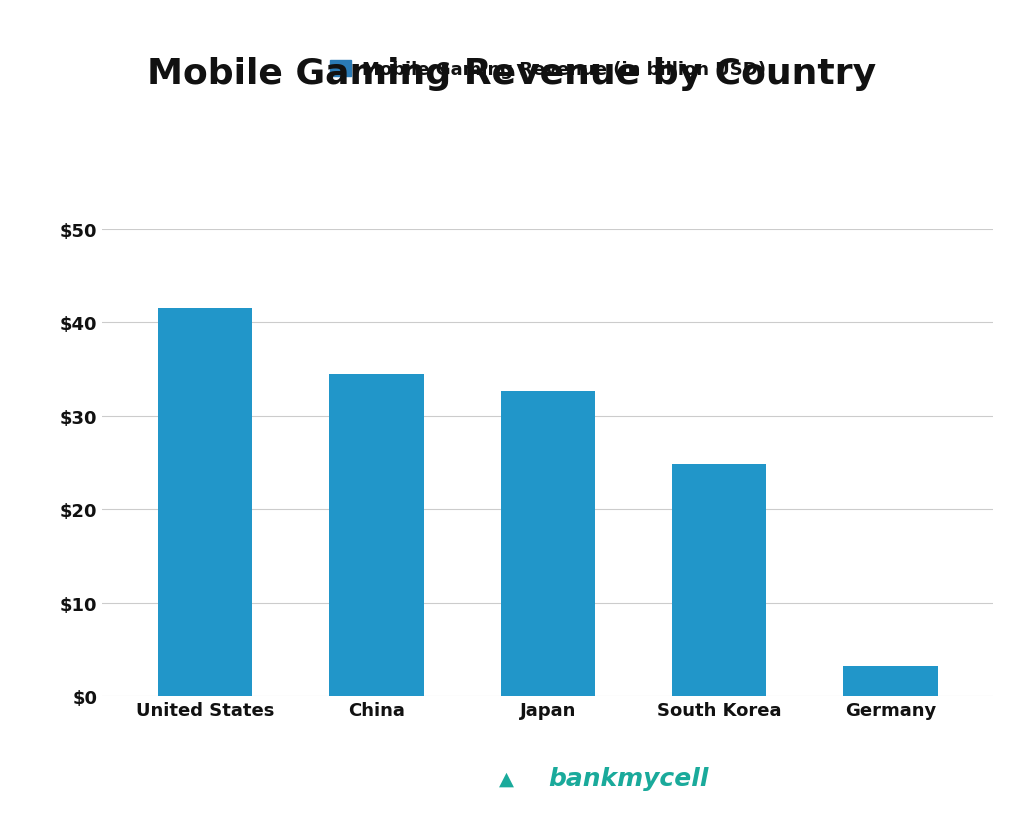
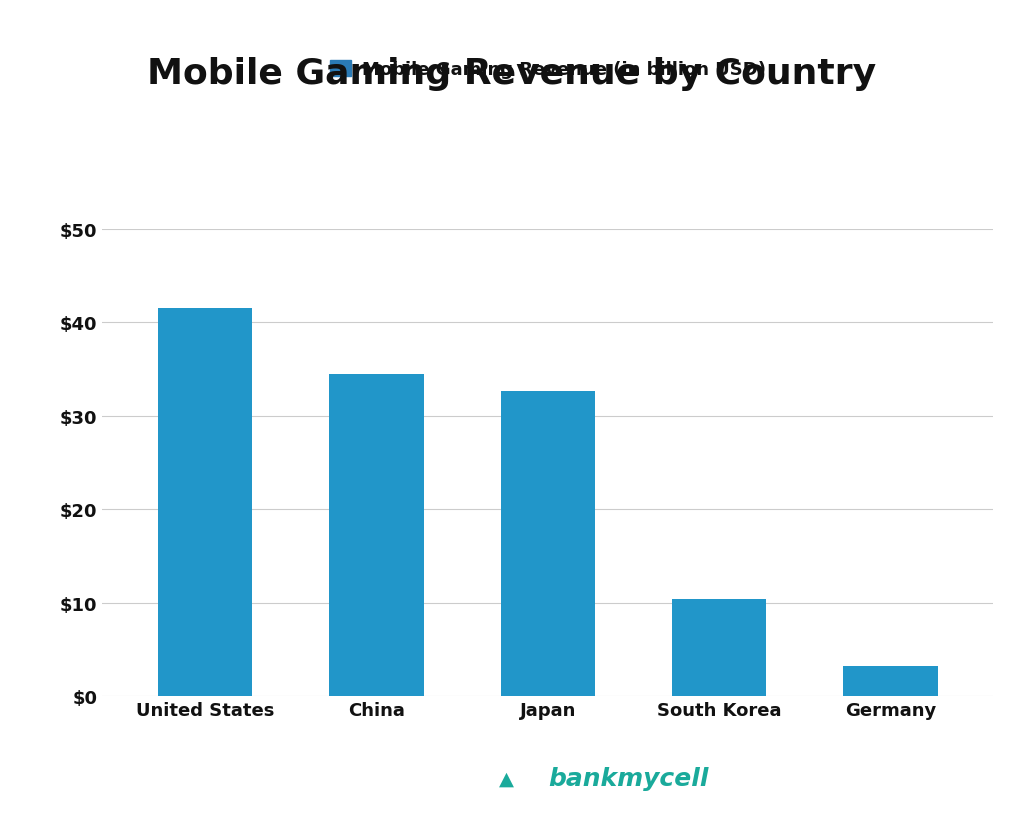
South Korea: $24.8 -> $10.4
